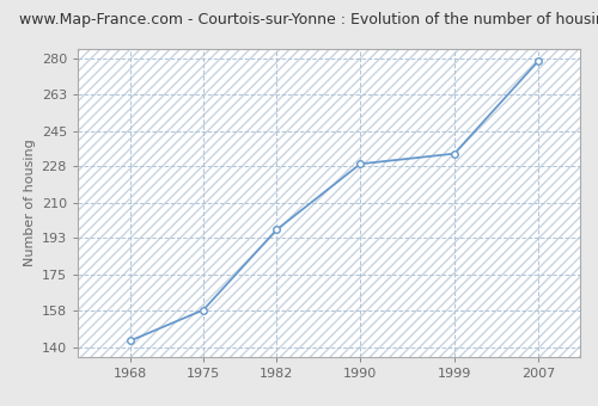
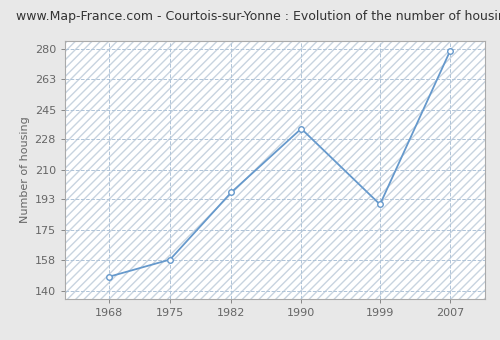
1968: 143 -> 148
1990: 229 -> 234
1999: 234 -> 190
